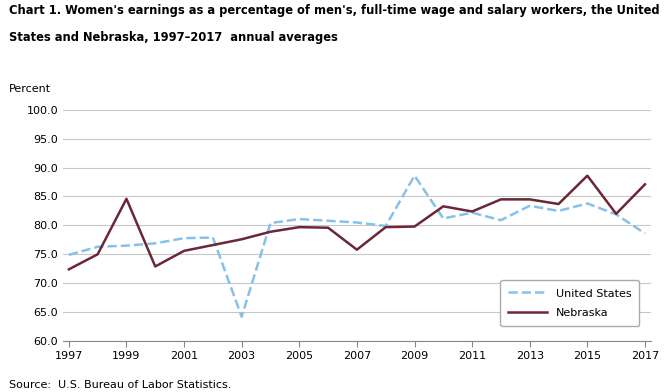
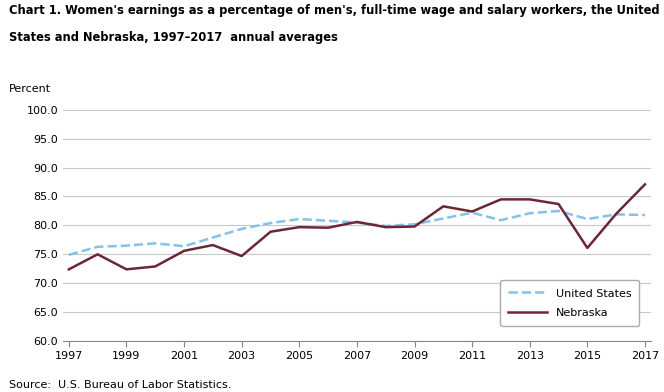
Nebraska/1999: 84.6 -> 72.4
United States/2001: 77.8 -> 76.4
United States/2003: 64.2 -> 79.4
Nebraska/2003: 77.6 -> 74.7
Nebraska/2007: 75.8 -> 80.6
United States/2009: 88.6 -> 80.2
United States/2013: 83.4 -> 82.1
United States/2015: 83.8 -> 81.1
Nebraska/2015: 88.6 -> 76.1
United States/2017: 78.6 -> 81.8
